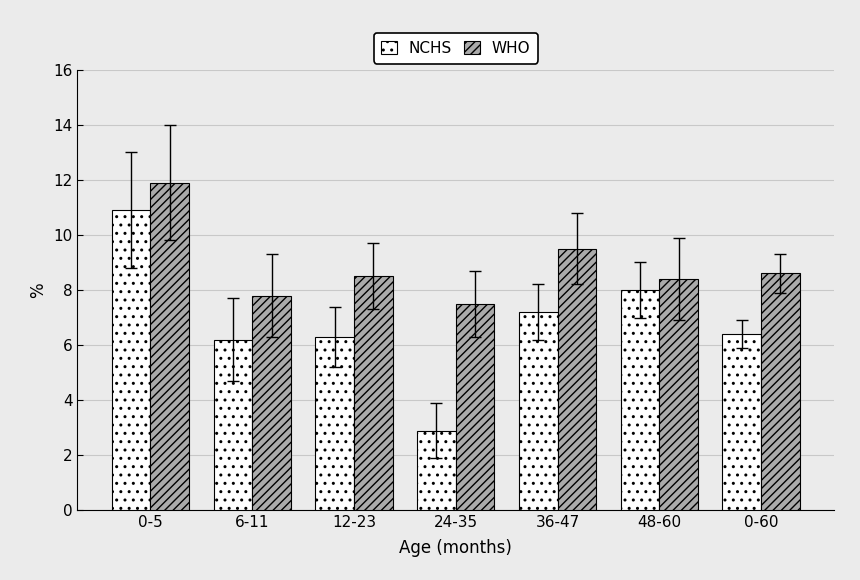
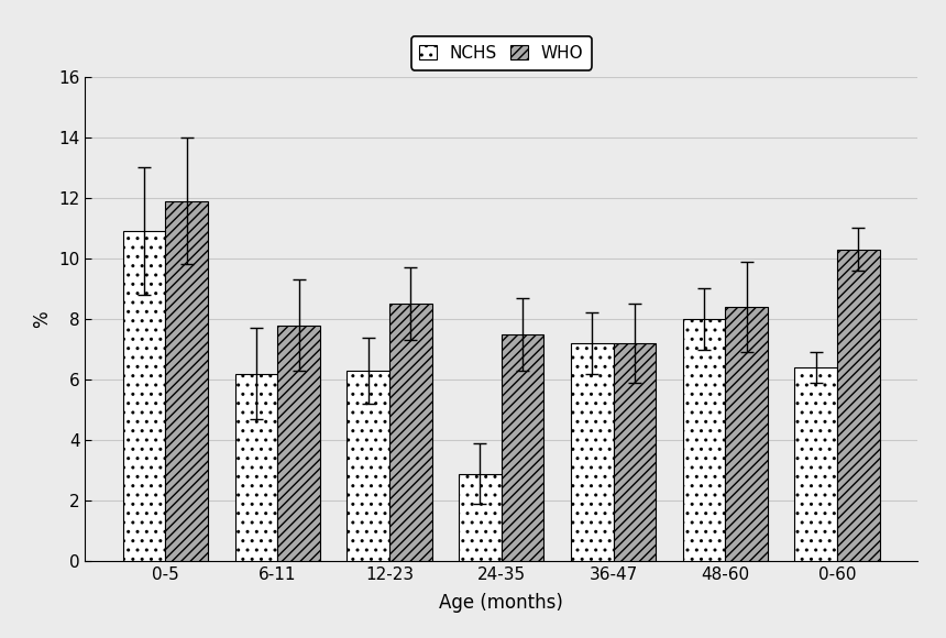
WHO/36-47: 9.5 -> 7.2
WHO/0-60: 8.6 -> 10.3
